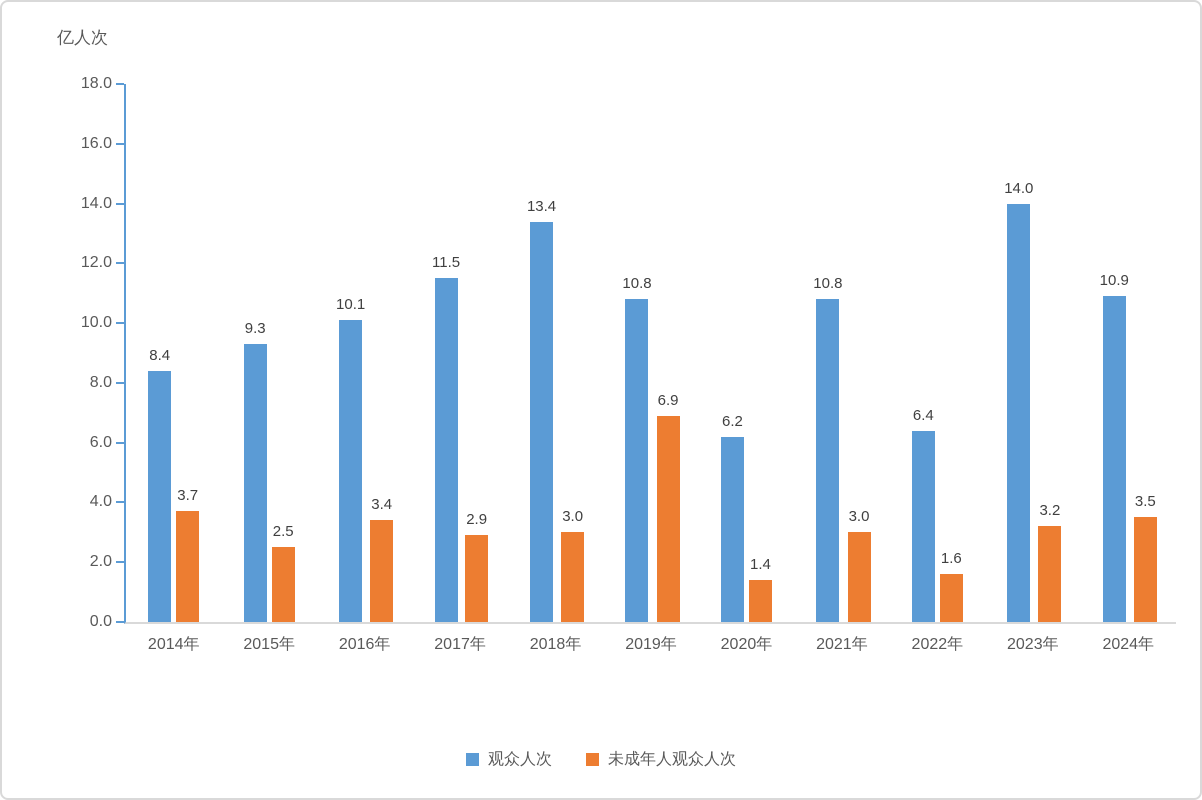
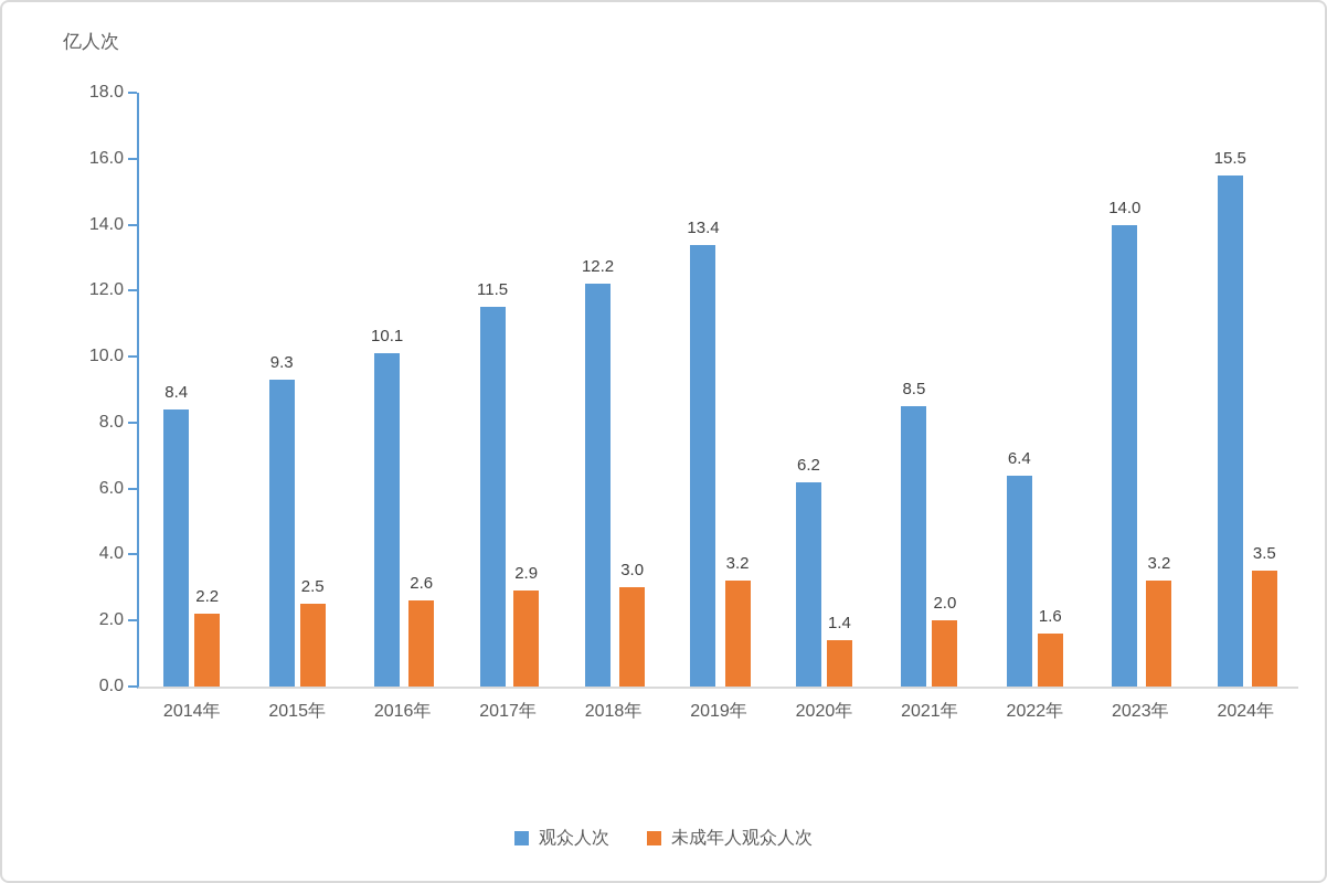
未成年人观众人次/2014年: 3.7 -> 2.2
未成年人观众人次/2016年: 3.4 -> 2.6
观众人次/2018年: 13.4 -> 12.2
观众人次/2019年: 10.8 -> 13.4
未成年人观众人次/2019年: 6.9 -> 3.2
观众人次/2021年: 10.8 -> 8.5
未成年人观众人次/2021年: 3.0 -> 2.0
观众人次/2024年: 10.9 -> 15.5
